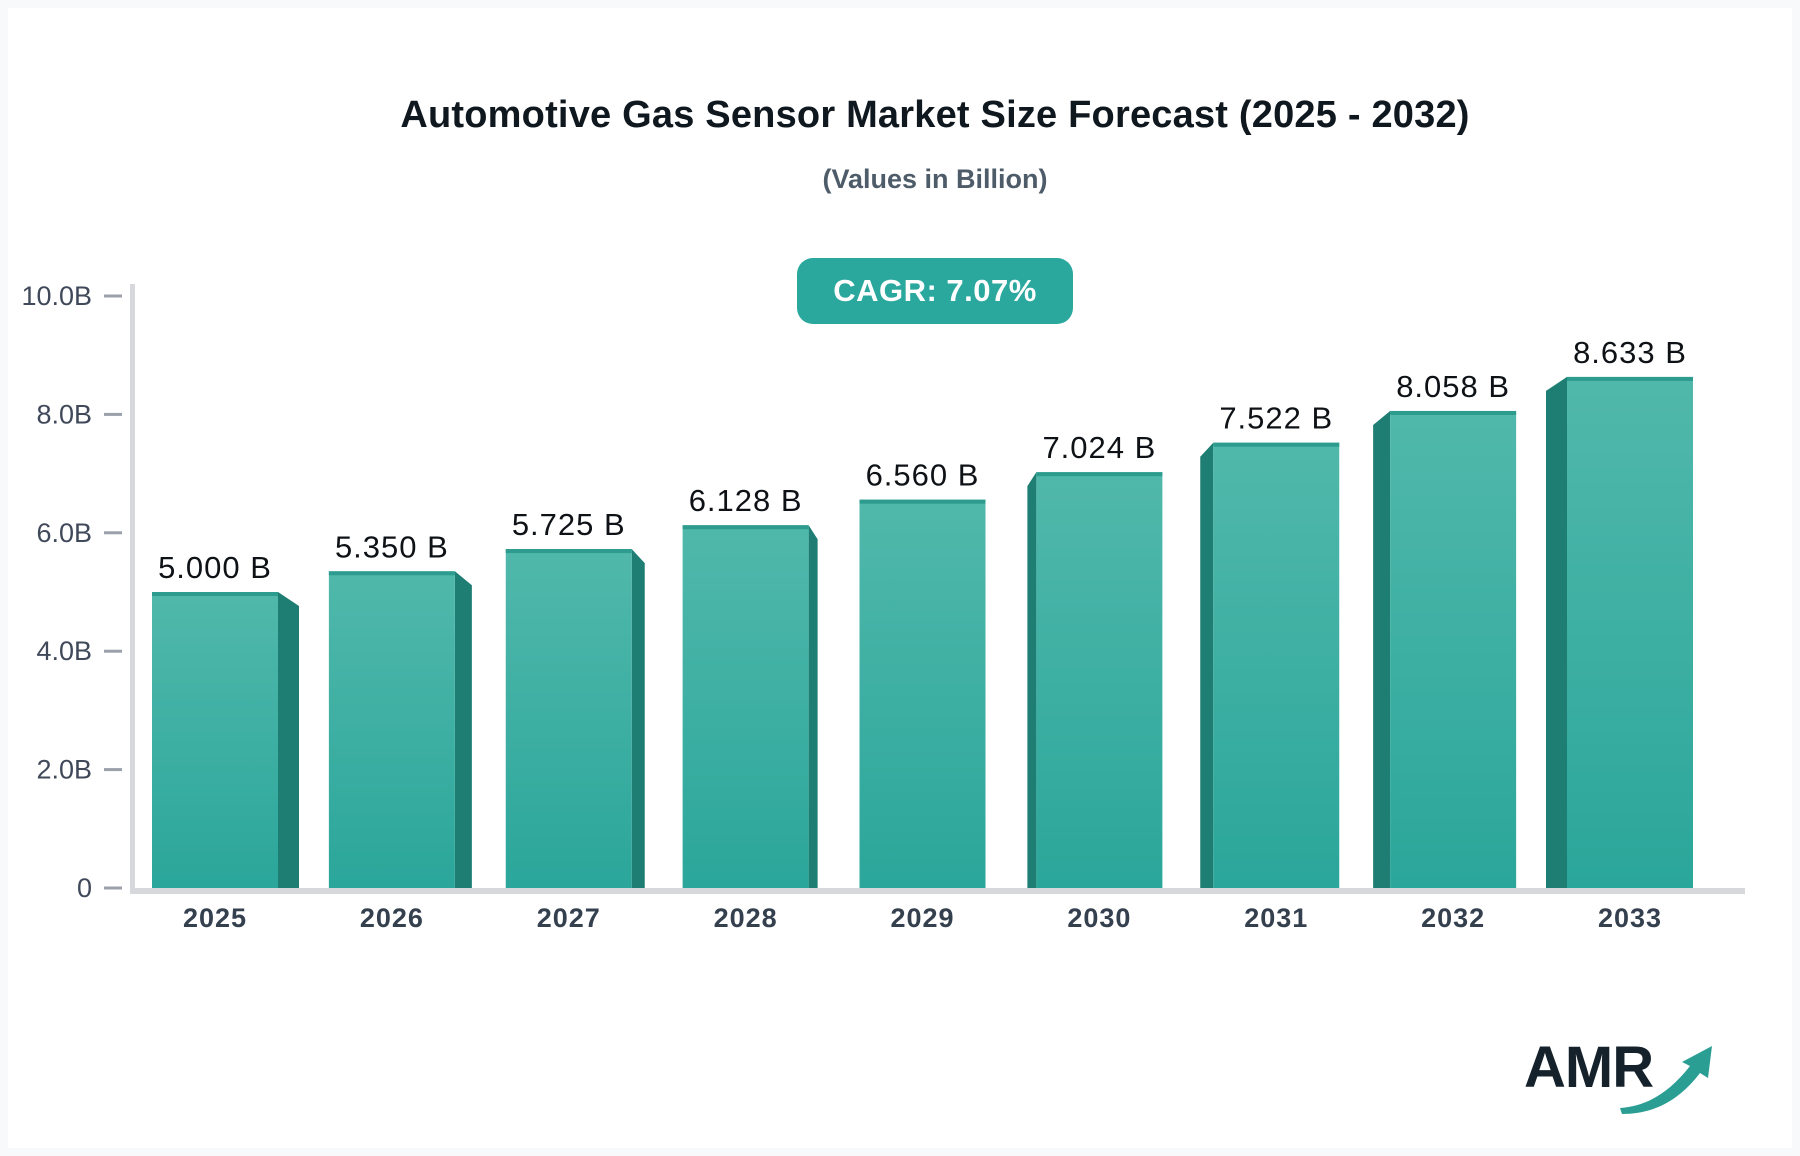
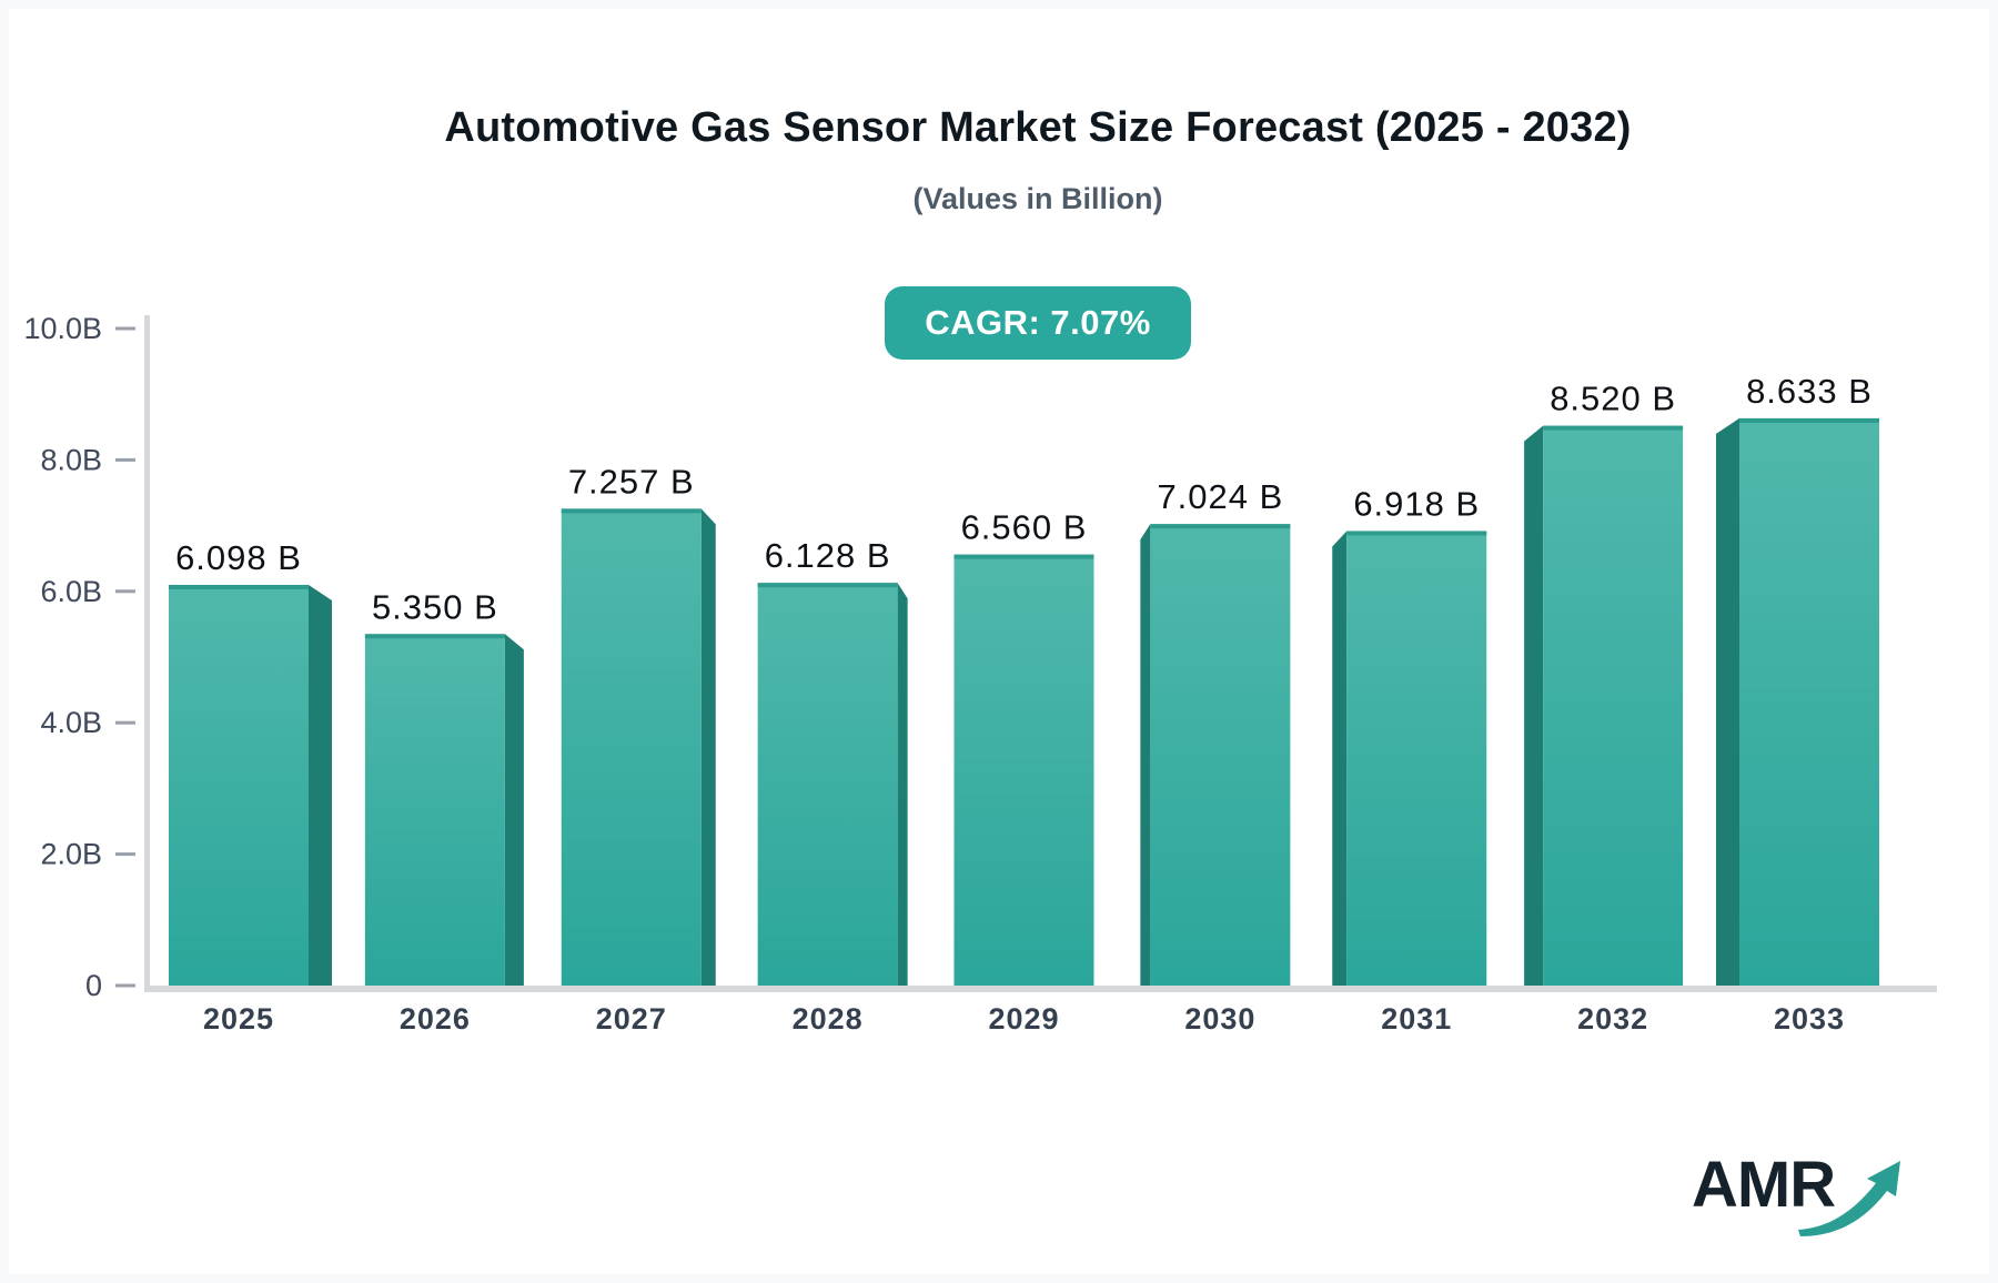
2025: 5.000 -> 6.098
2027: 5.725 -> 7.257
2031: 7.522 -> 6.918
2032: 8.058 -> 8.520
